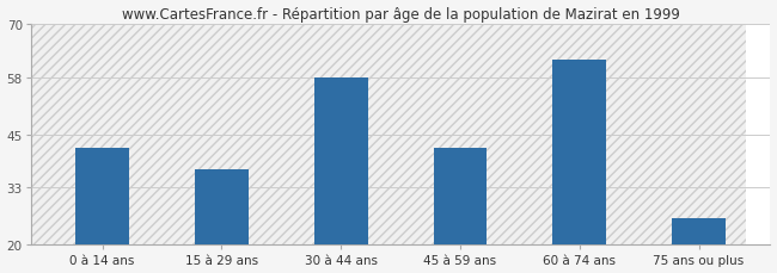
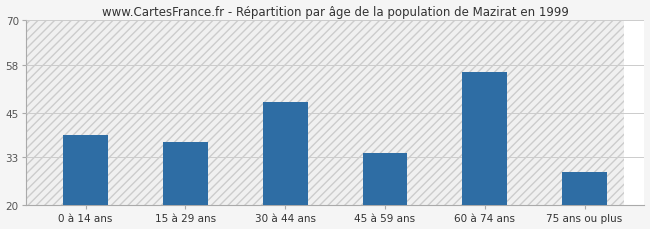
0 à 14 ans: 42 -> 39
30 à 44 ans: 58 -> 48
45 à 59 ans: 42 -> 34
60 à 74 ans: 62 -> 56
75 ans ou plus: 26 -> 29
